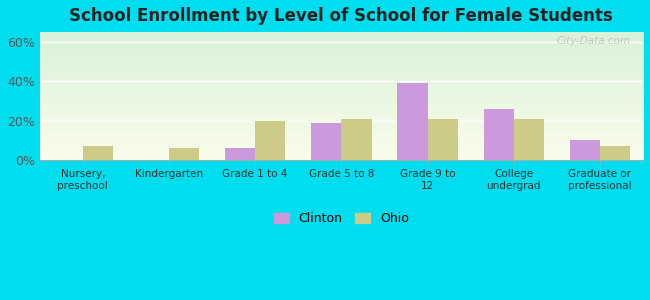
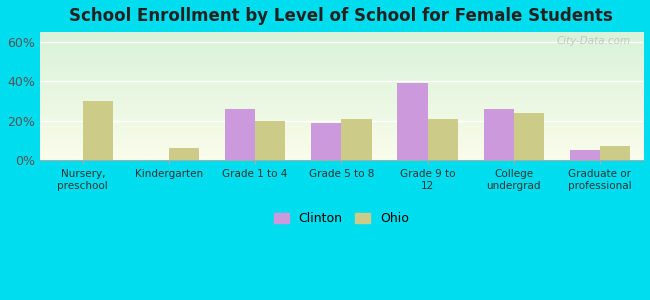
Ohio/Nursery, preschool: 7% -> 30%
Clinton/Grade 1 to 4: 6% -> 26%
Ohio/College undergrad: 21% -> 24%
Clinton/Graduate or professional: 10% -> 5%
